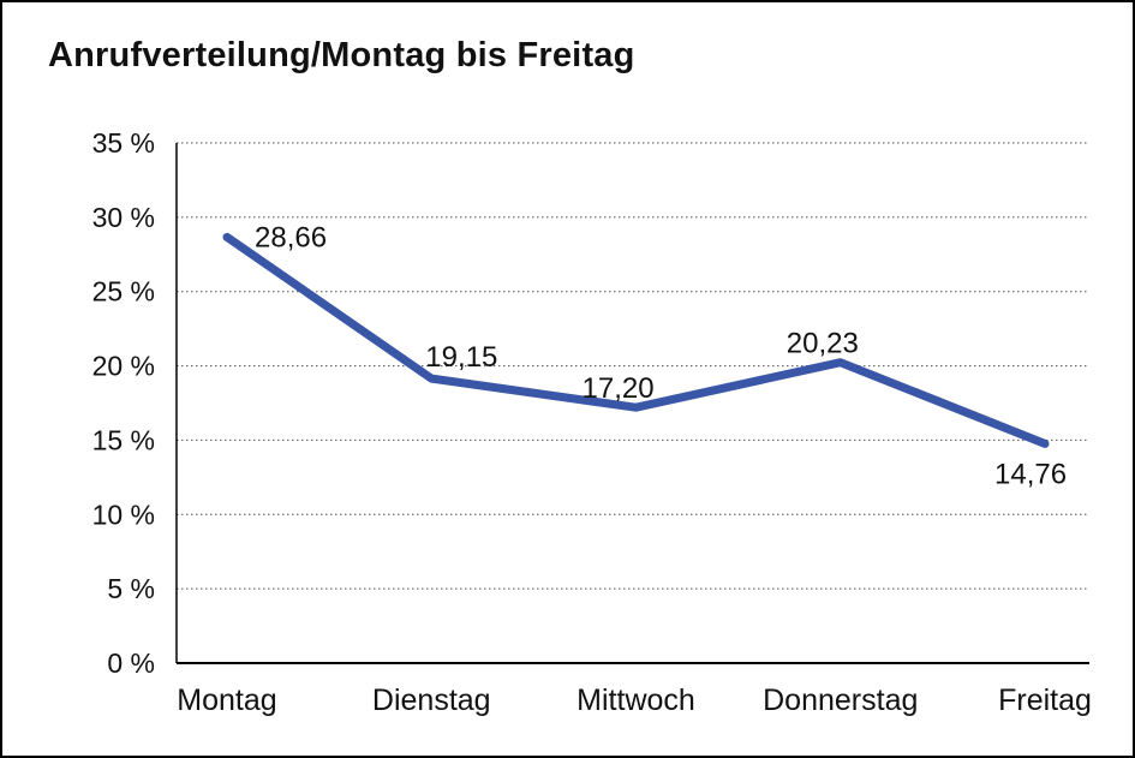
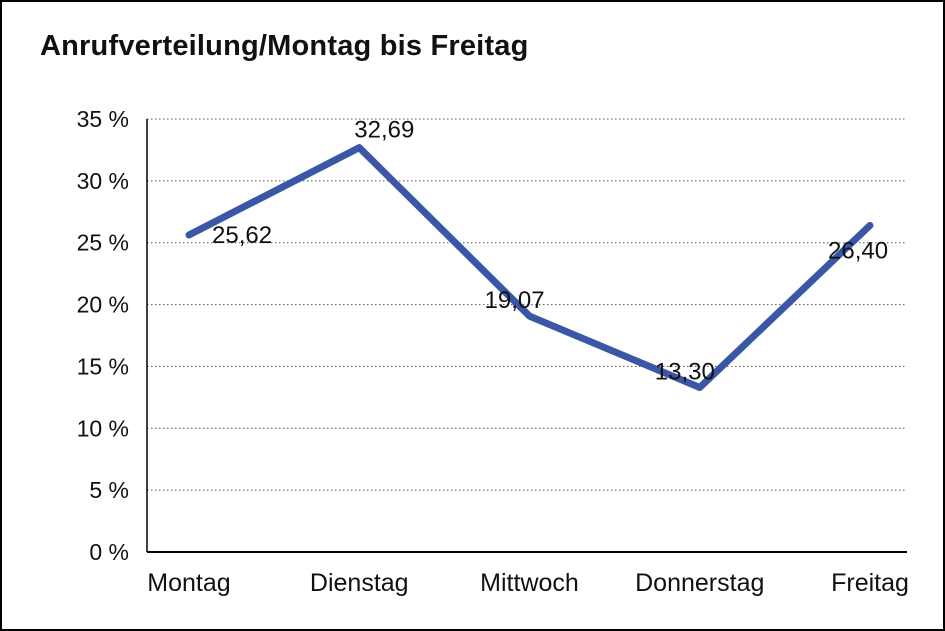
Montag: 28,66 -> 25,62
Dienstag: 19,15 -> 32,69
Mittwoch: 17,20 -> 19,07
Donnerstag: 20,23 -> 13,30
Freitag: 14,76 -> 26,40
